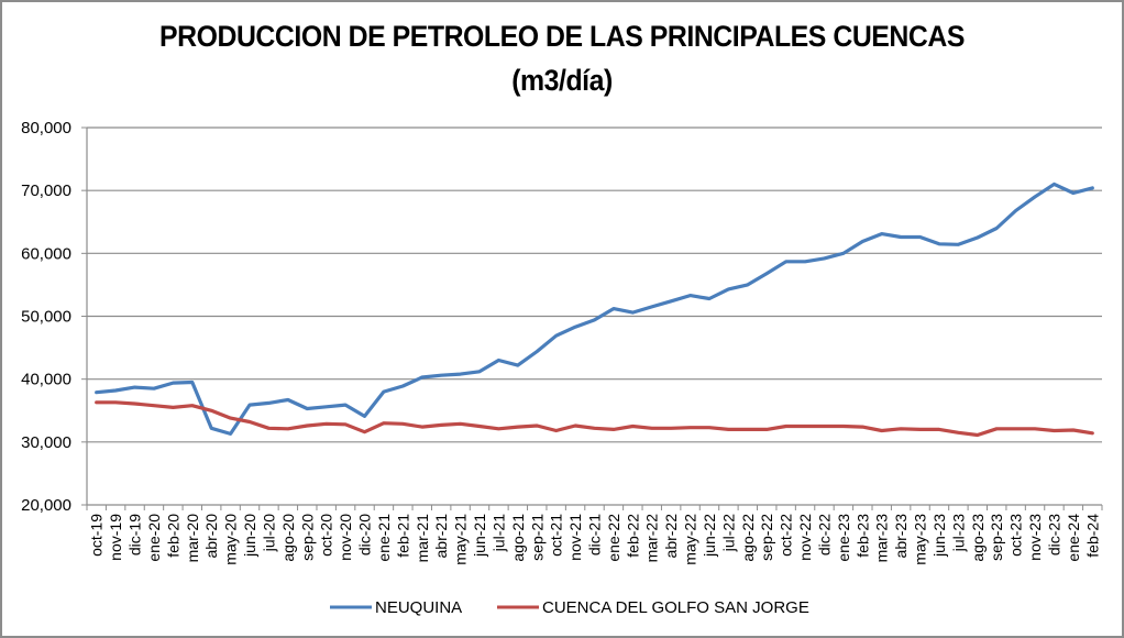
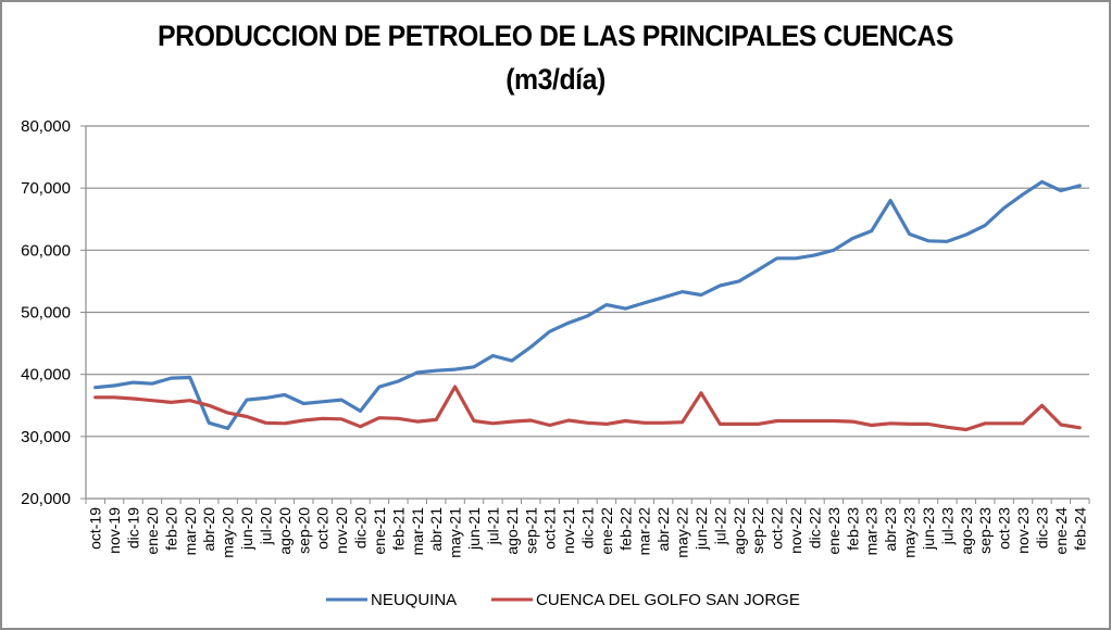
CUENCA DEL GOLFO SAN JORGE/may-21: 33000 -> 38000
CUENCA DEL GOLFO SAN JORGE/jun-22: 32000 -> 37000
NEUQUINA/abr-23: 63000 -> 68000
CUENCA DEL GOLFO SAN JORGE/dic-23: 32000 -> 35000
